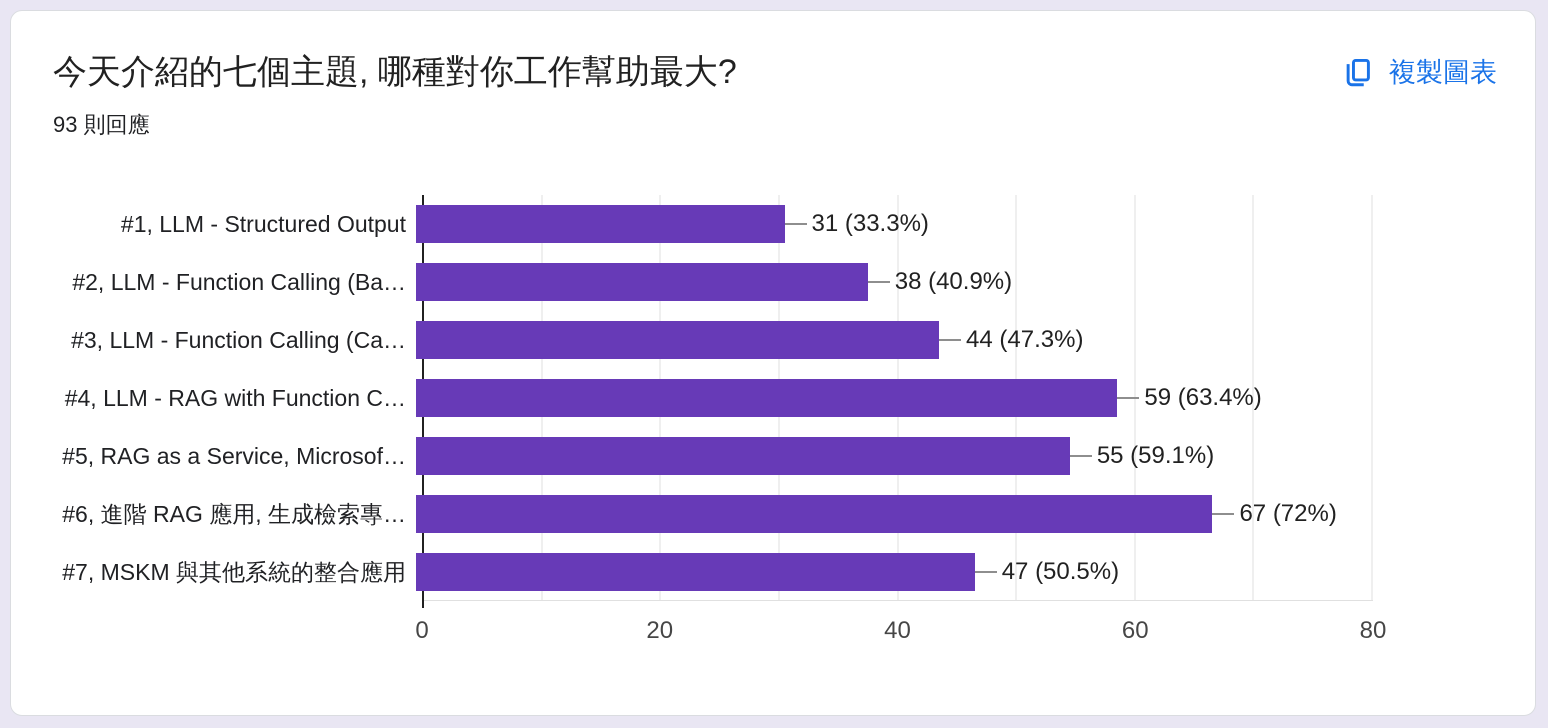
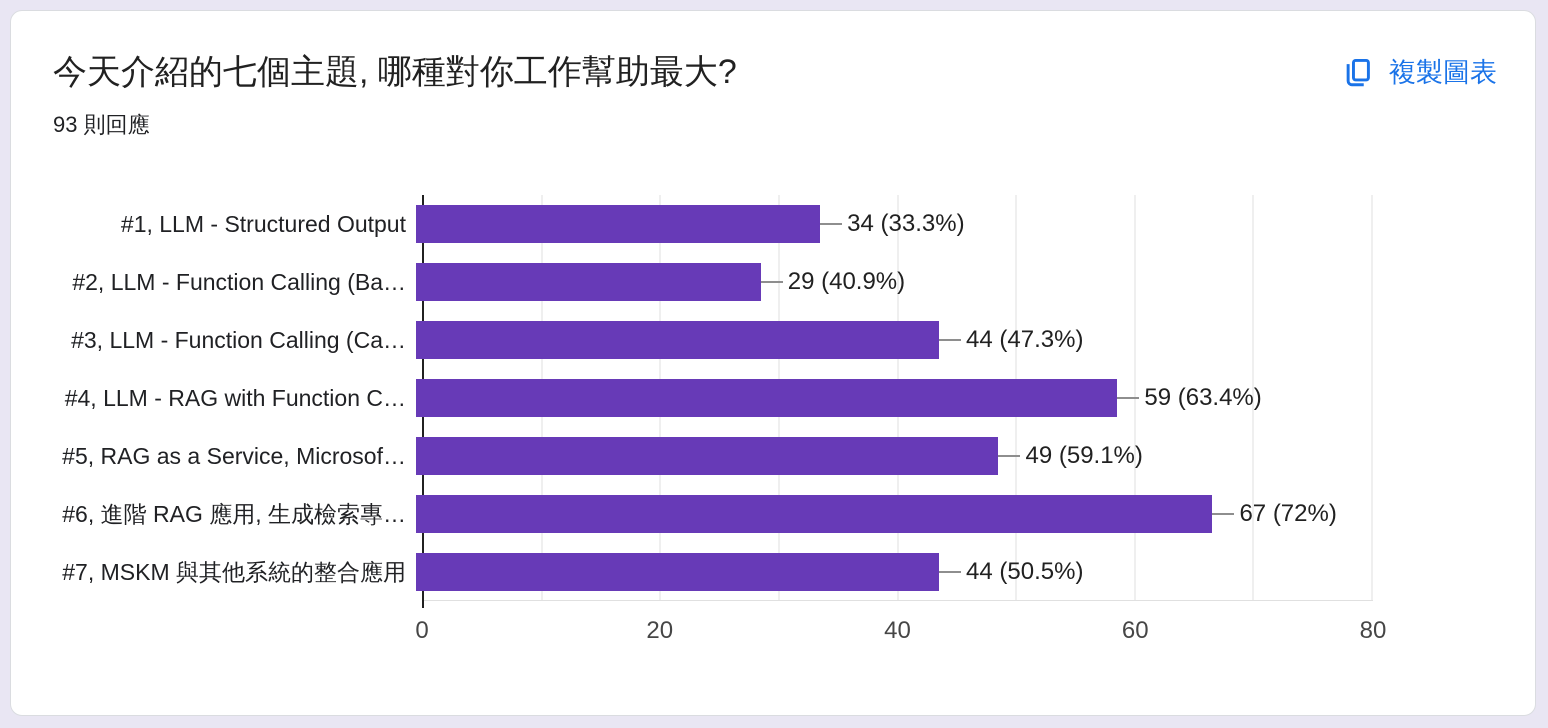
#1, LLM - Structured Output: 31 -> 34
#2, LLM - Function Calling (Ba…: 38 -> 29
#5, RAG as a Service, Microsof…: 55 -> 49
#7, MSKM 與其他系統的整合應用: 47 -> 44
